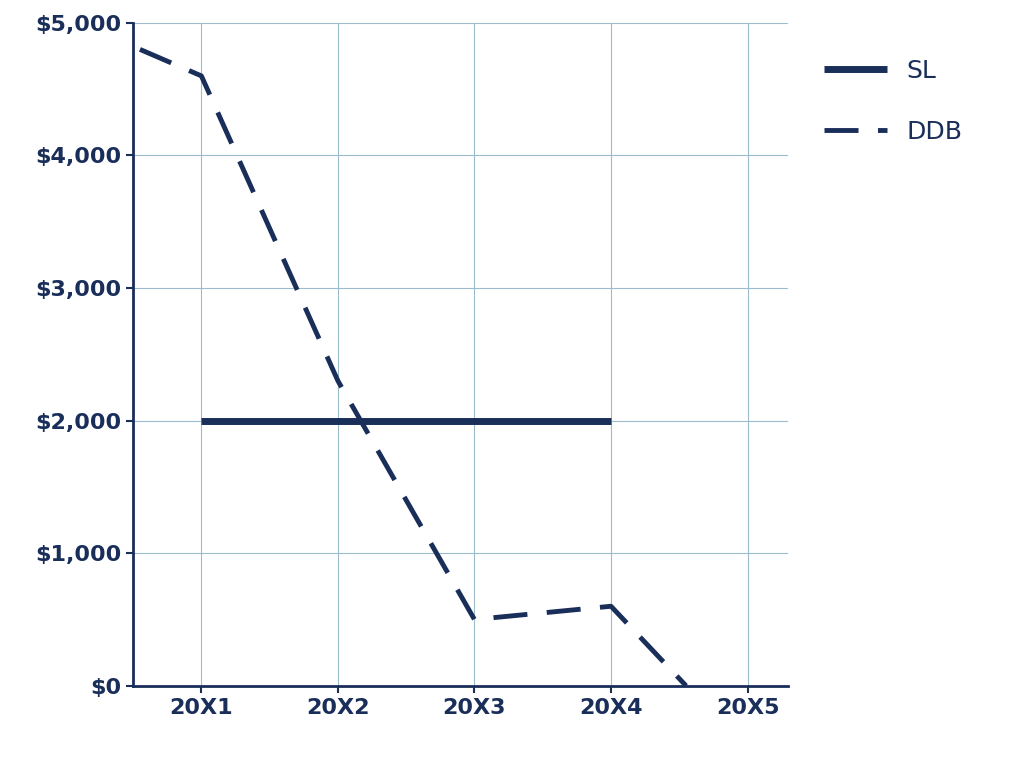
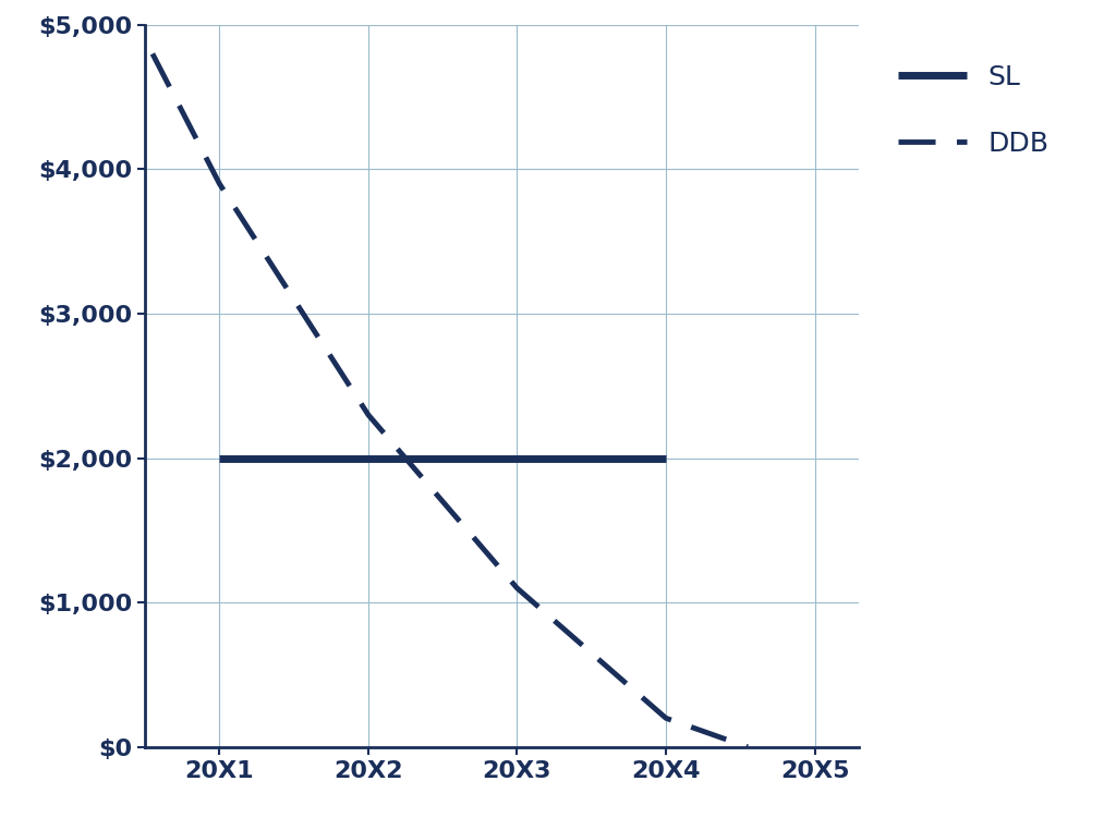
20X1: $4,600 -> $3,900
20X3: $500 -> $1,100
20X4: $600 -> $200
